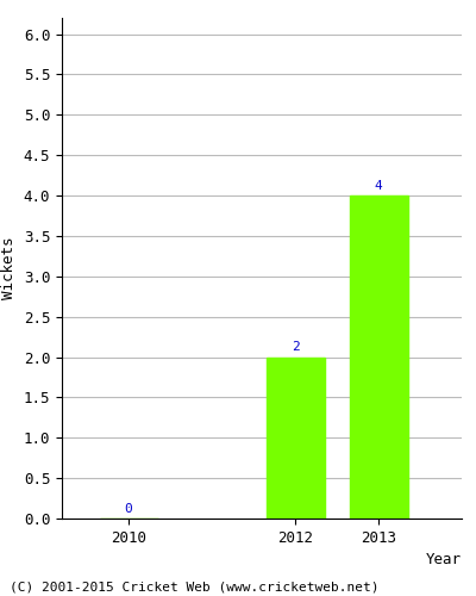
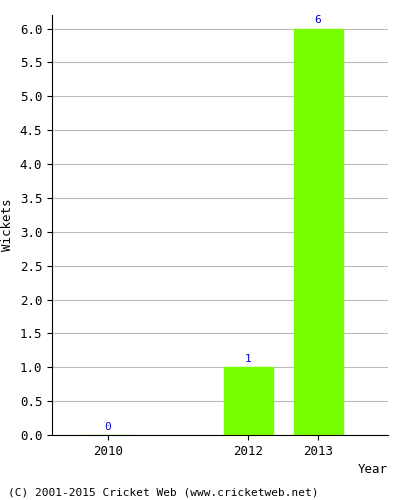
2012: 2 -> 1
2013: 4 -> 6
